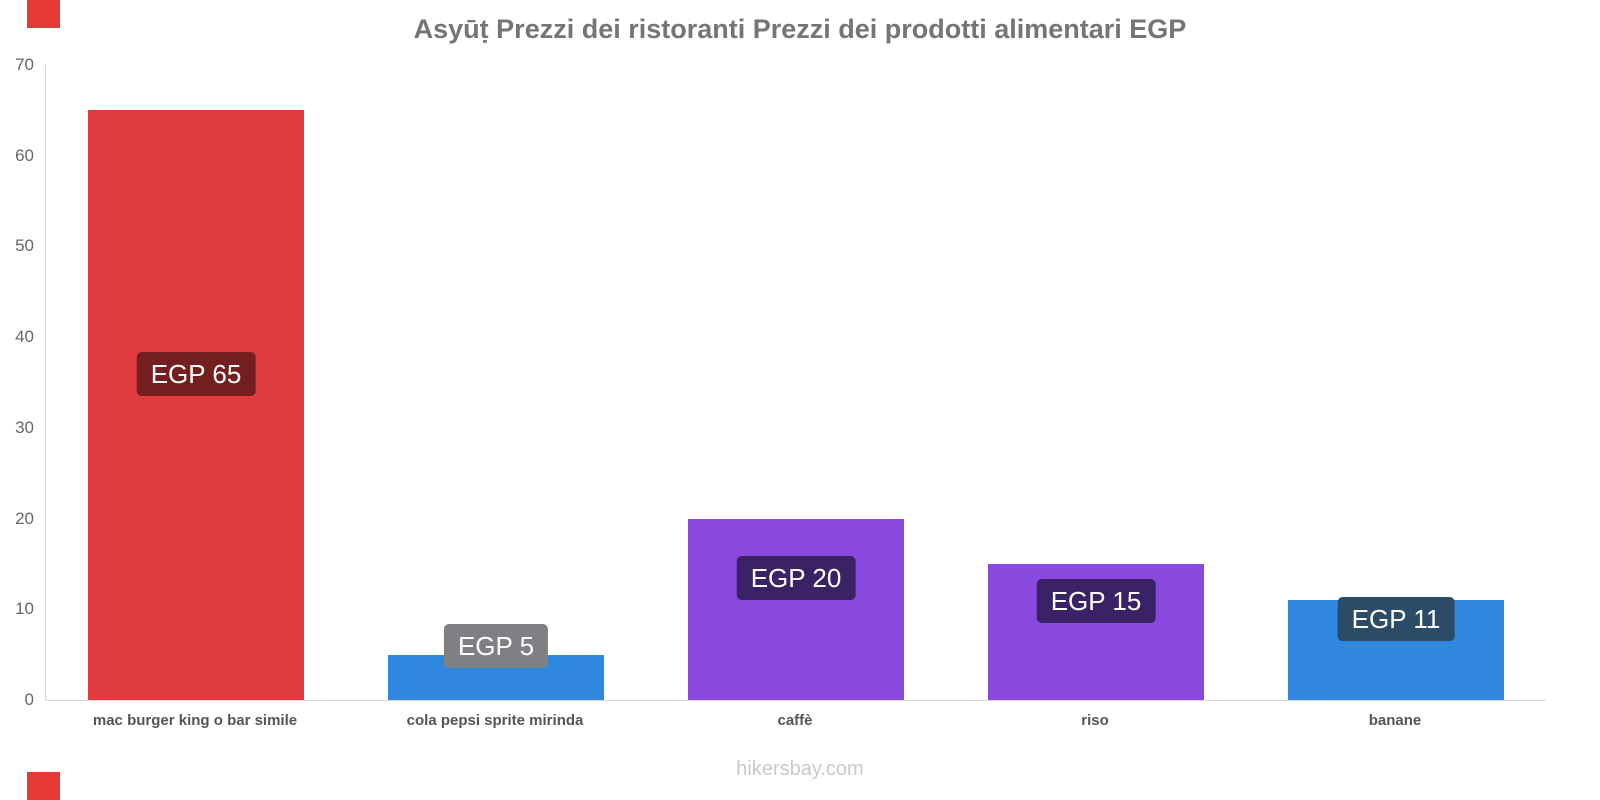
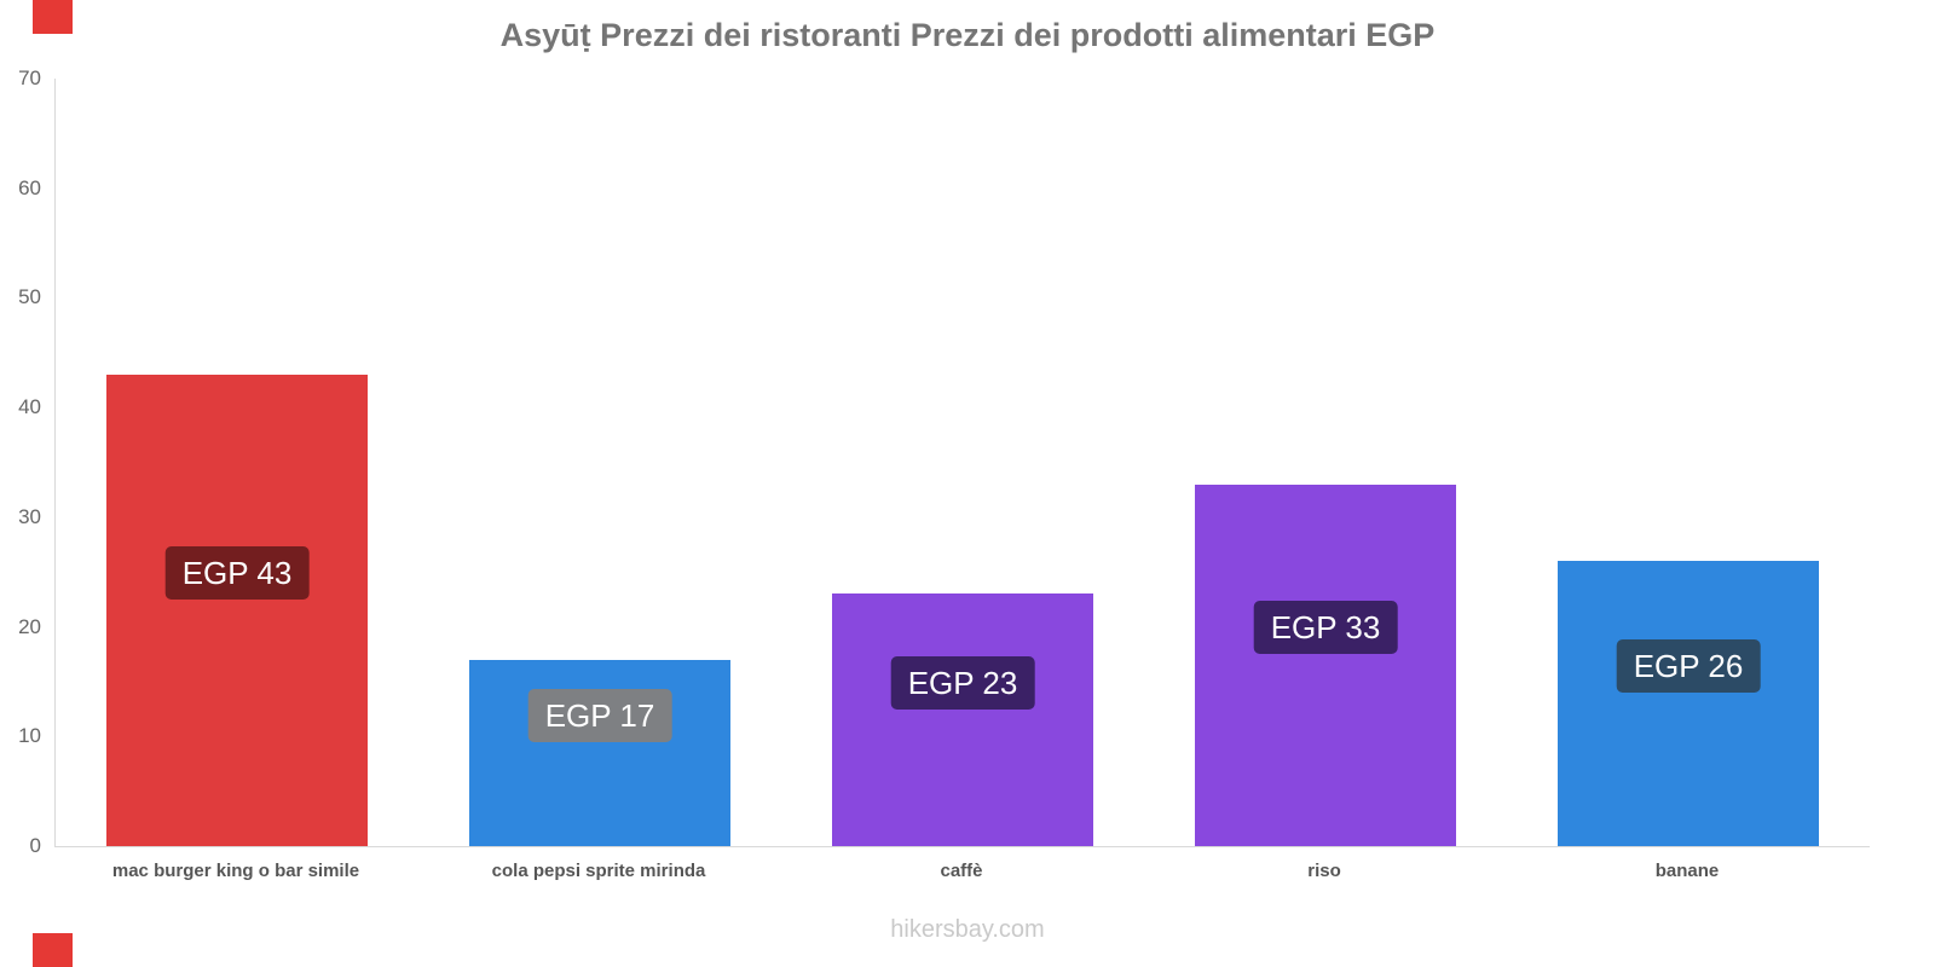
mac burger king o bar simile: 65 -> 43
cola pepsi sprite mirinda: 5 -> 17
caffè: 20 -> 23
riso: 15 -> 33
banane: 11 -> 26
